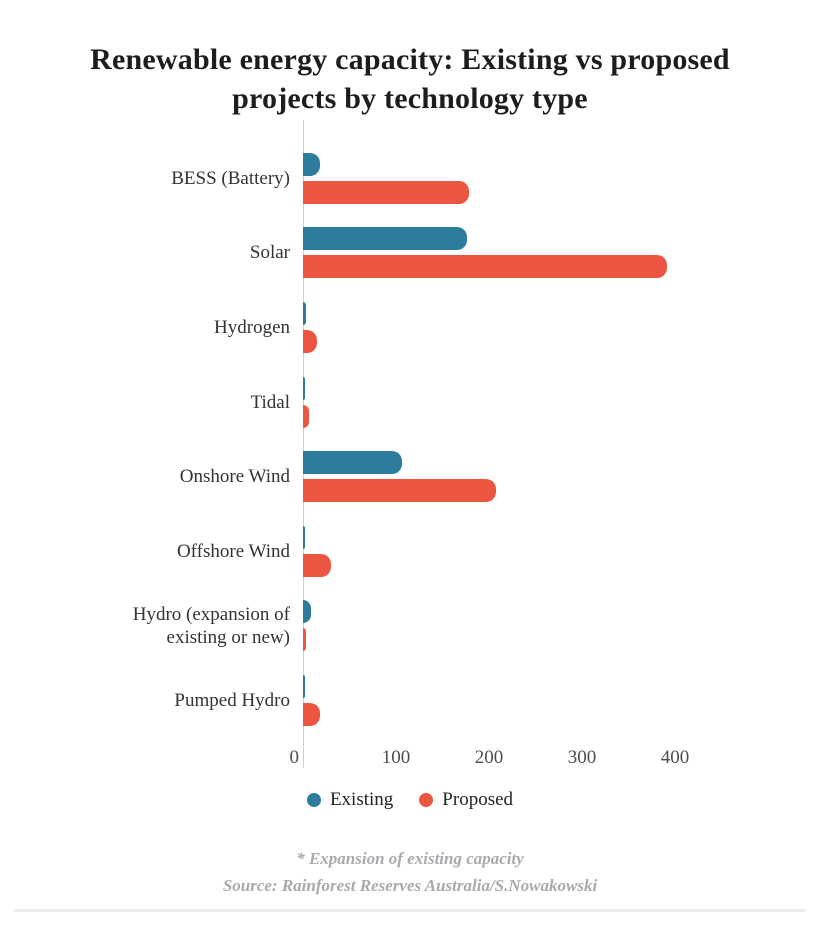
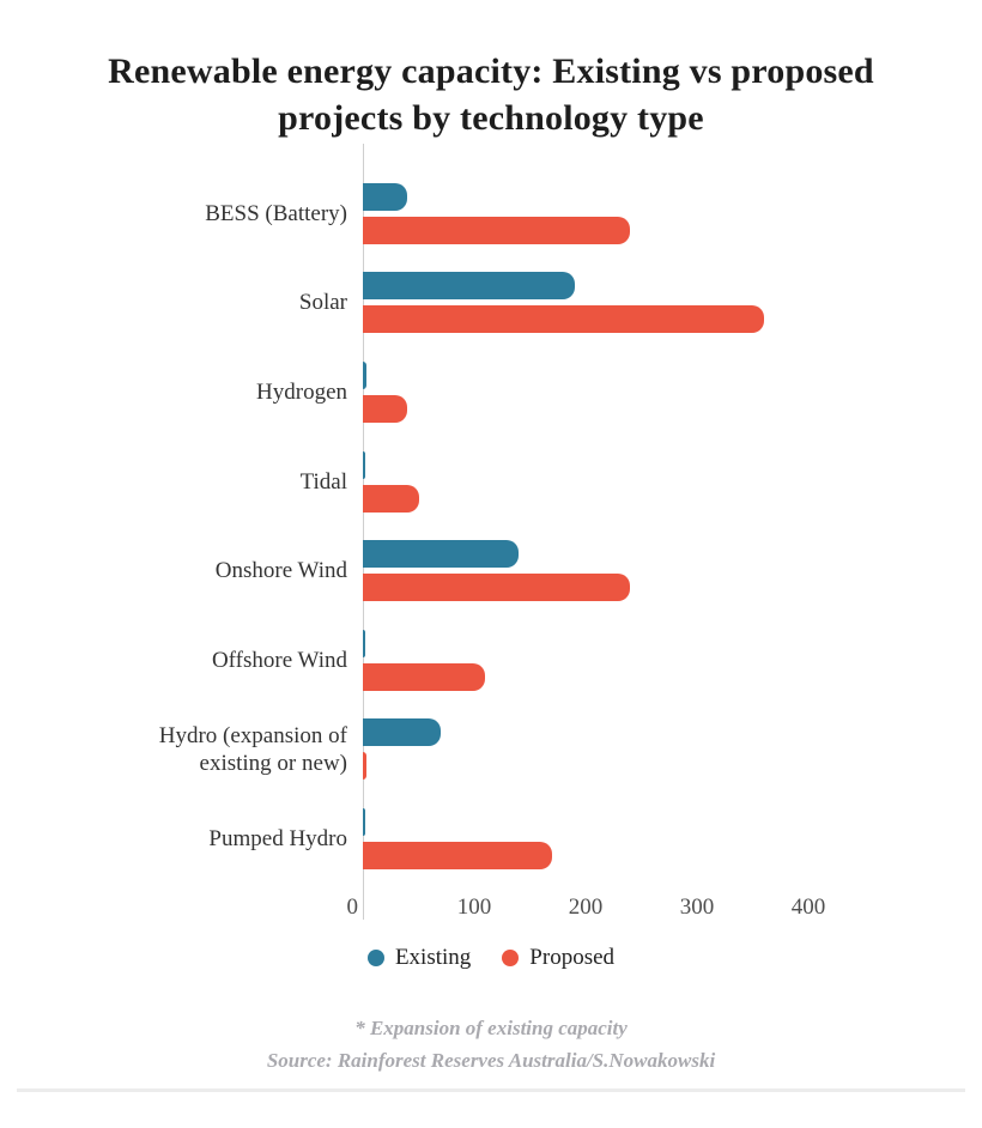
Existing/BESS (Battery): 20 -> 40
Proposed/BESS (Battery): 180 -> 240
Existing/Solar: 180 -> 190
Proposed/Solar: 390 -> 360
Proposed/Hydrogen: 20 -> 40
Proposed/Tidal: 10 -> 50
Existing/Onshore Wind: 110 -> 140
Proposed/Onshore Wind: 210 -> 240
Proposed/Offshore Wind: 30 -> 110
Existing/Hydro (expansion of existing or new): 10 -> 70
Proposed/Pumped Hydro: 20 -> 170
